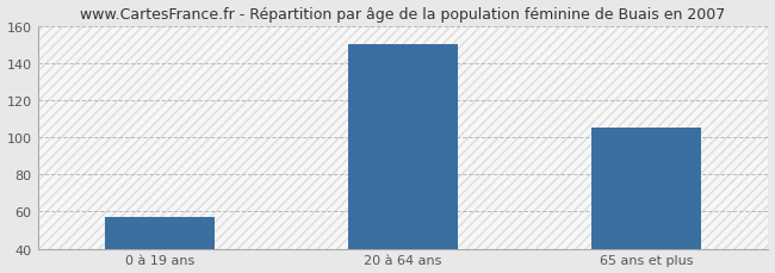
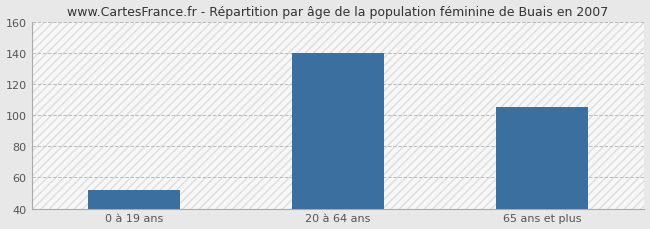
0 à 19 ans: 57 -> 52
20 à 64 ans: 150 -> 140
